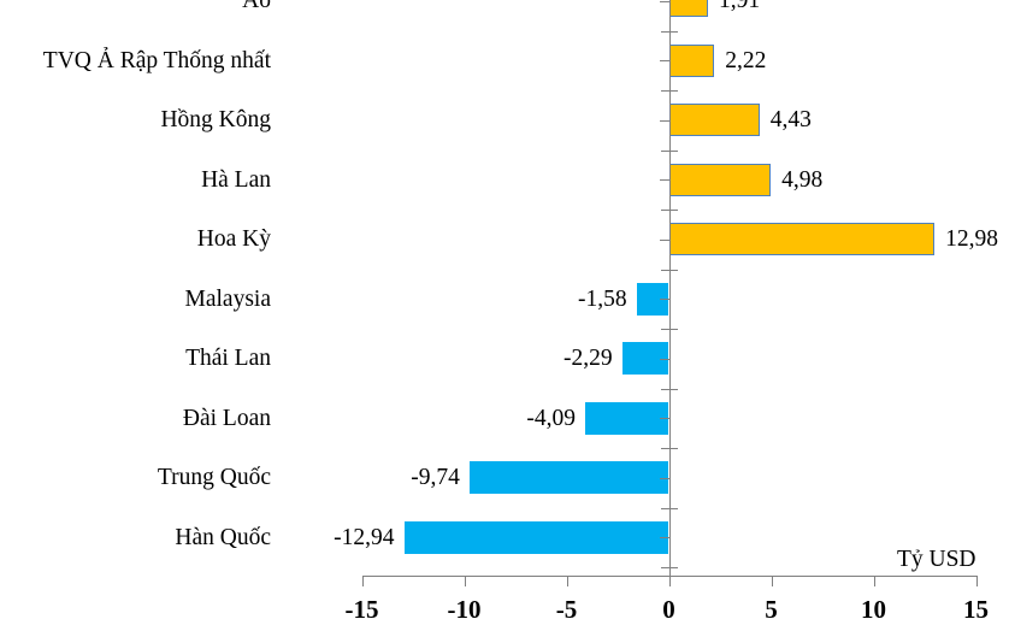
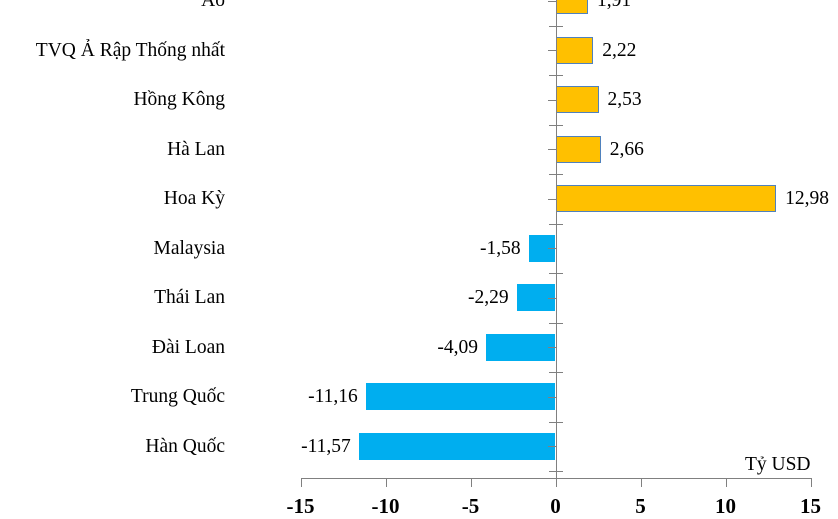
Hồng Kông: 4,43 -> 2,53
Hà Lan: 4,98 -> 2,66
Trung Quốc: -9,74 -> -11,16
Hàn Quốc: -12,94 -> -11,57
